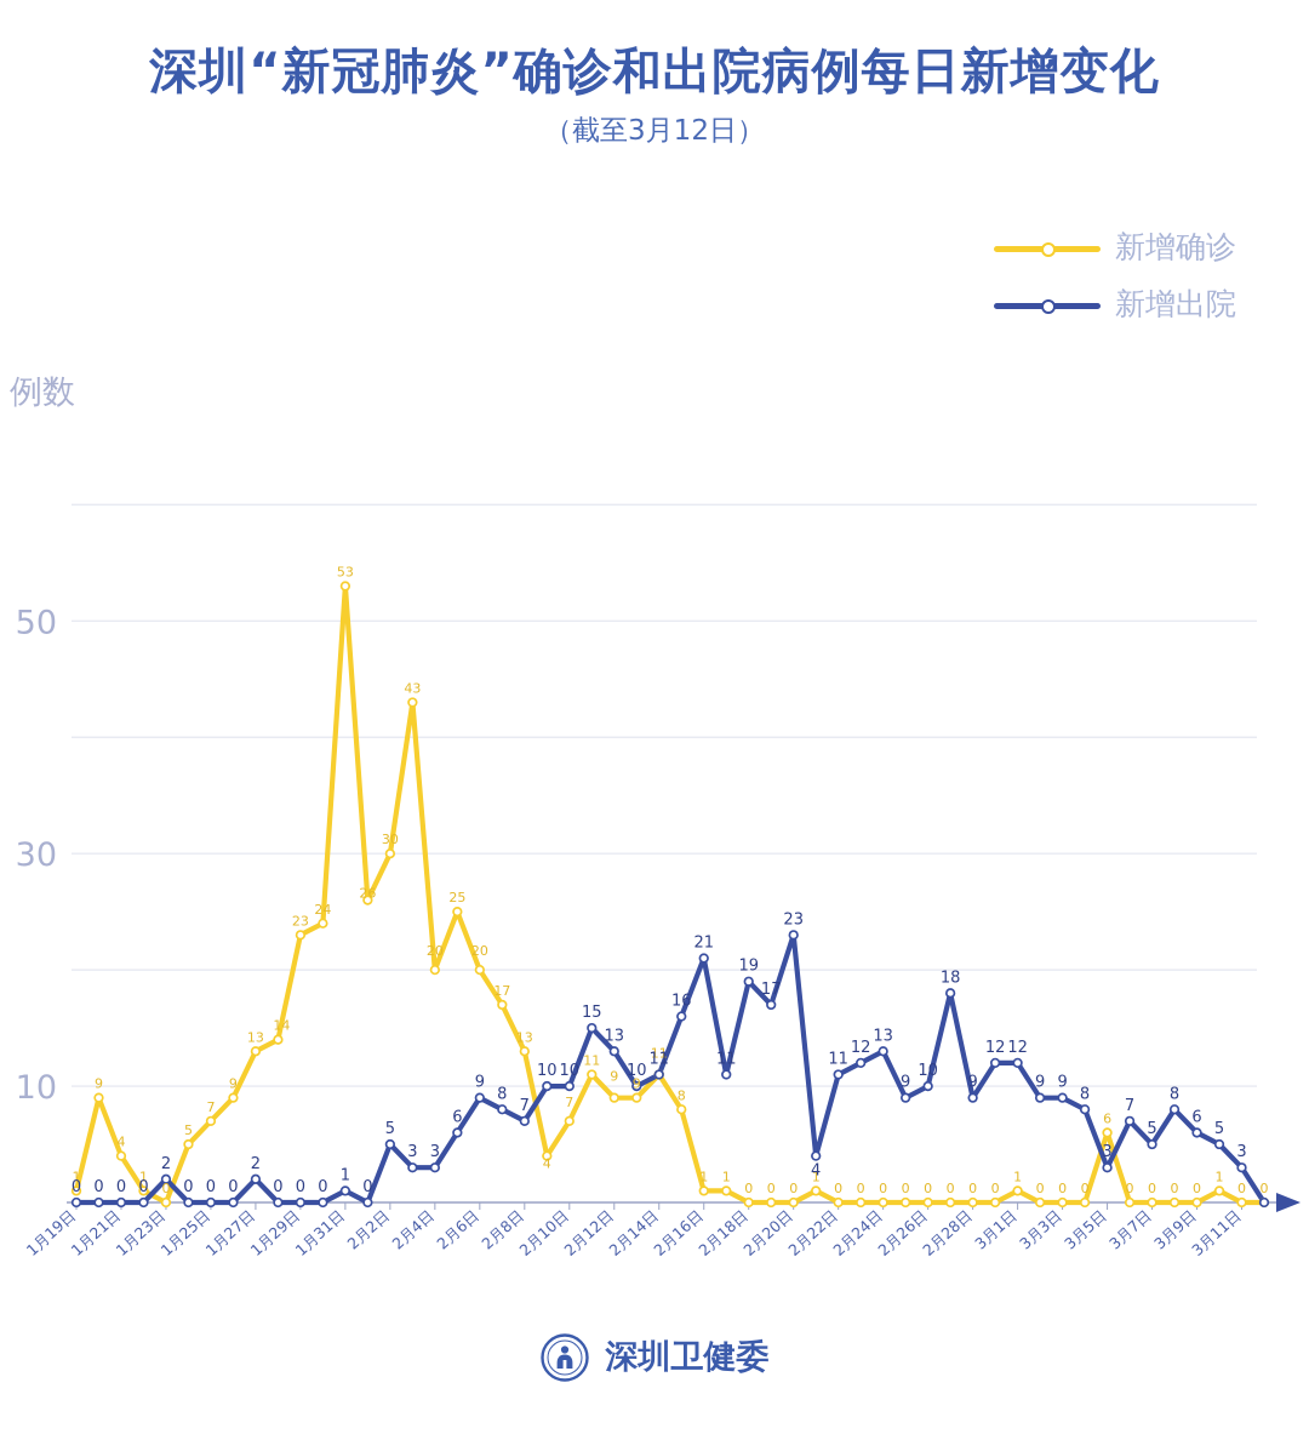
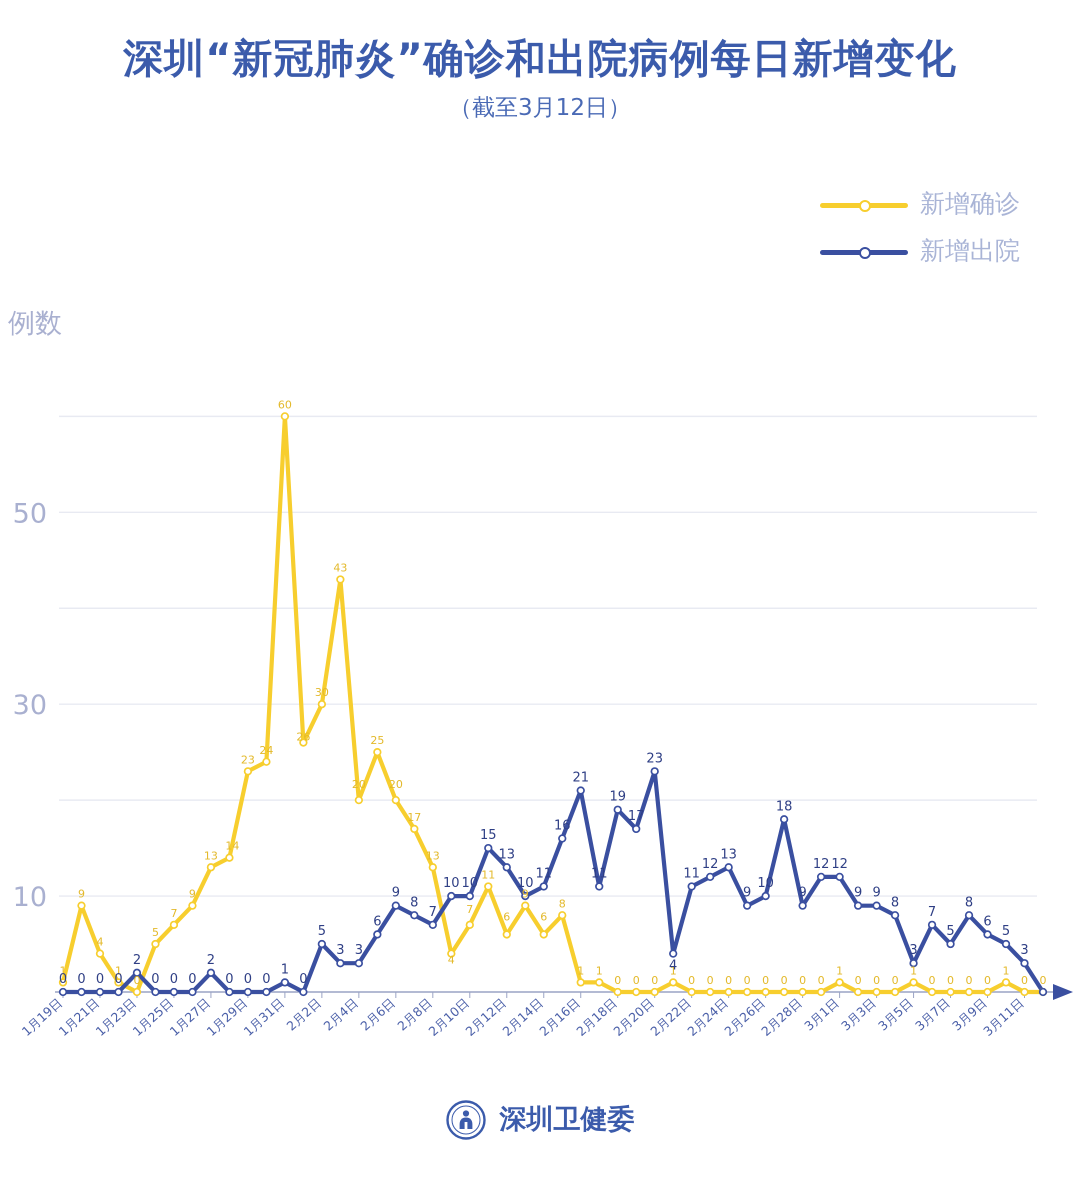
新增确诊/1月31日: 53 -> 60
新增确诊/2月12日: 9 -> 6
新增确诊/2月14日: 11 -> 6
新增确诊/3月5日: 6 -> 1
